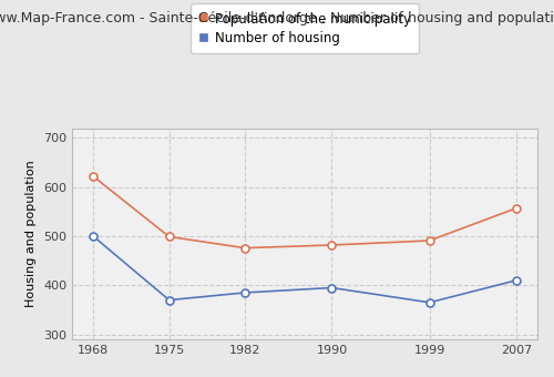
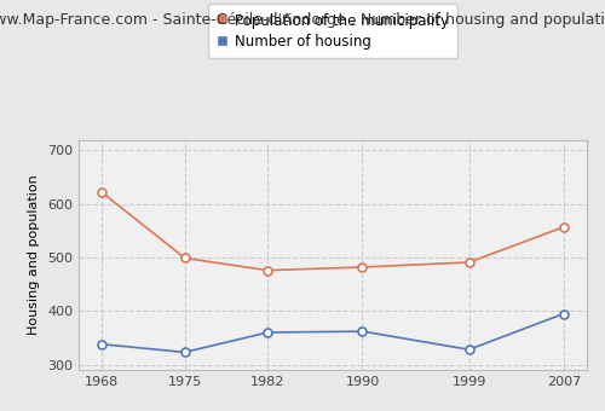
Number of housing/1968: 500 -> 338
Number of housing/1975: 370 -> 323
Number of housing/1982: 385 -> 360
Number of housing/1990: 395 -> 362
Number of housing/1999: 365 -> 328
Number of housing/2007: 410 -> 395
